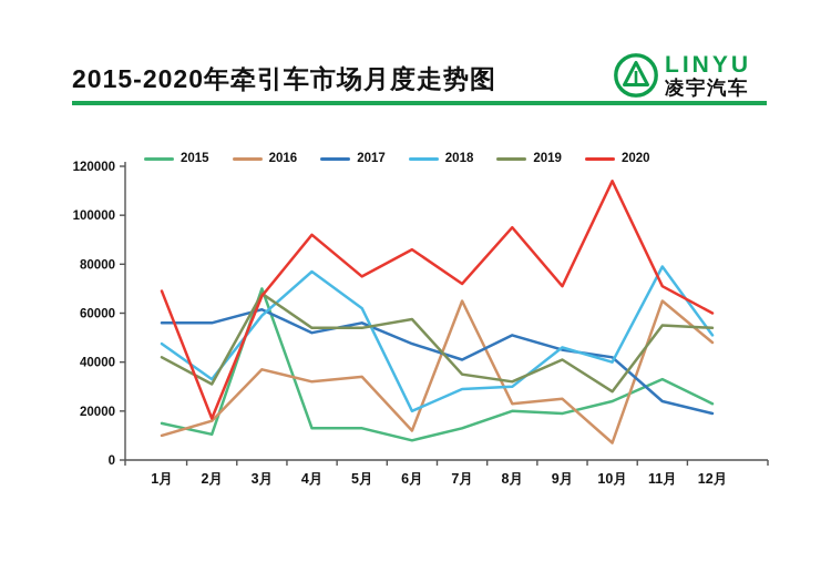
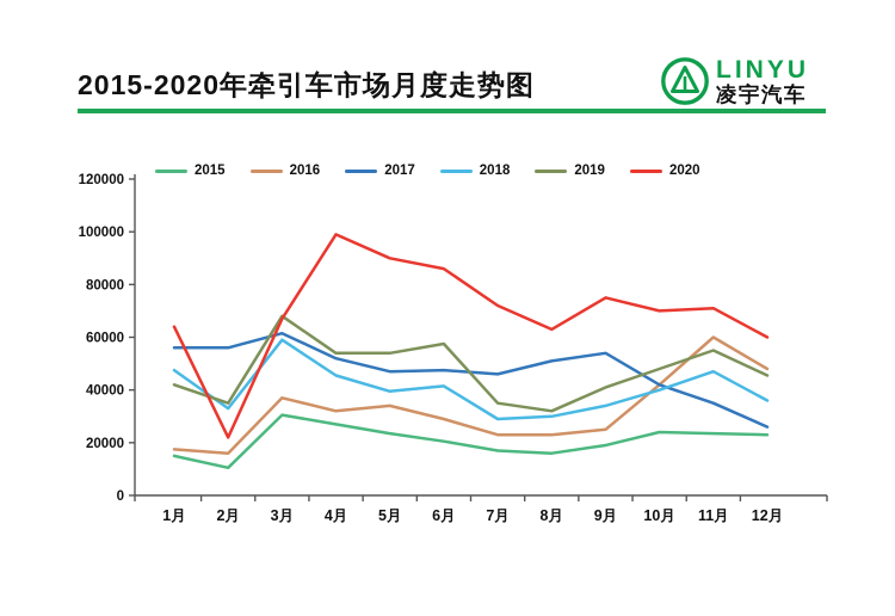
2016/1月: 10000 -> 18000
2020/1月: 69000 -> 64000
2019/2月: 31000 -> 35000
2020/2月: 17000 -> 22000
2015/3月: 70000 -> 30000
2015/4月: 13000 -> 27000
2018/4月: 77000 -> 46000
2020/4月: 92000 -> 99000
2015/5月: 13000 -> 24000
2017/5月: 56000 -> 47000
2018/5月: 62000 -> 40000
2020/5月: 75000 -> 90000
2015/6月: 8000 -> 20000
2016/6月: 12000 -> 29000
2018/6月: 20000 -> 42000
2015/7月: 13000 -> 17000
2016/7月: 65000 -> 23000
2017/7月: 41000 -> 46000
2015/8月: 20000 -> 16000
2020/8月: 95000 -> 63000
2017/9月: 45000 -> 54000
2018/9月: 46000 -> 34000
2020/9月: 71000 -> 75000
2016/10月: 7000 -> 42000
2019/10月: 28000 -> 48000
2020/10月: 114000 -> 70000
2015/11月: 33000 -> 24000
2016/11月: 65000 -> 60000
2017/11月: 24000 -> 35000
2018/11月: 79000 -> 47000
2017/12月: 19000 -> 26000
2018/12月: 51000 -> 36000
2019/12月: 54000 -> 46000
